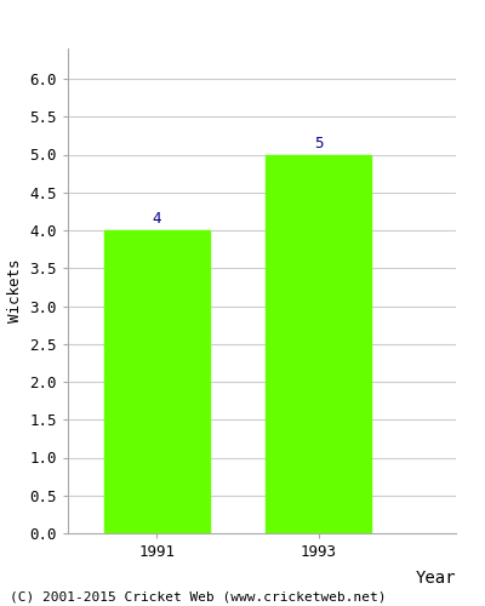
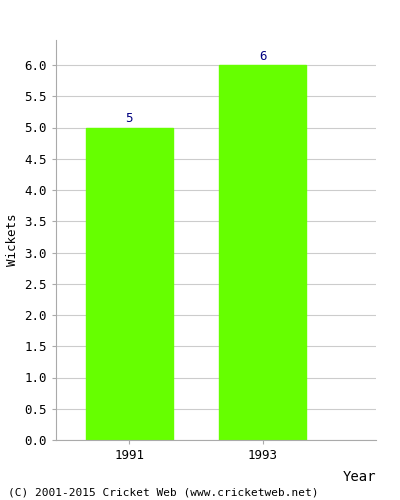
1991: 4 -> 5
1993: 5 -> 6
